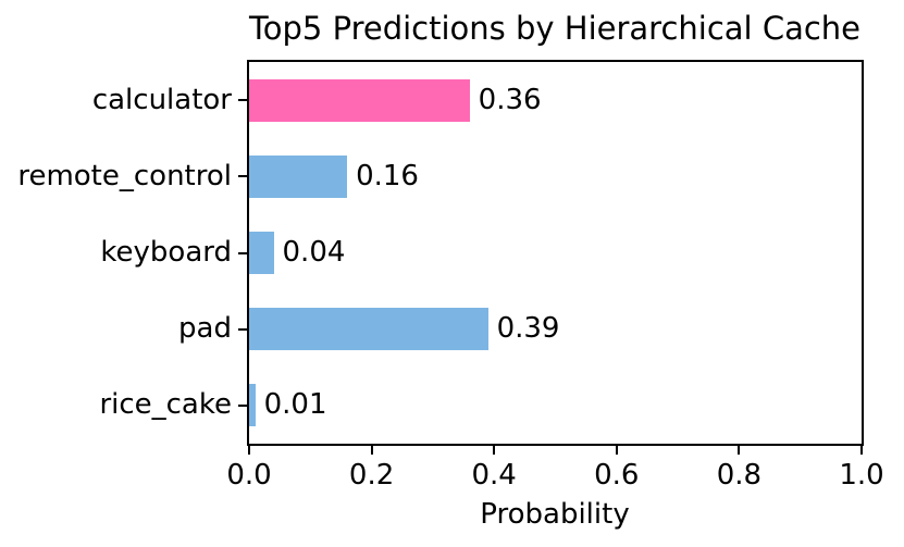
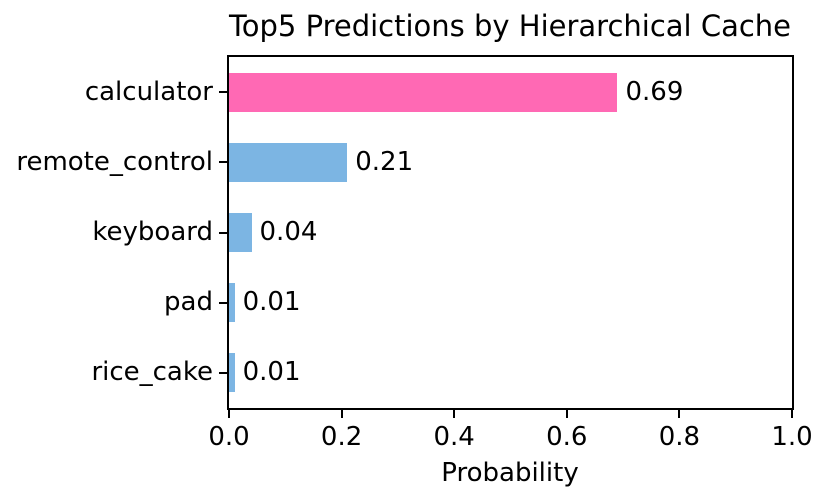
calculator: 0.36 -> 0.69
remote_control: 0.16 -> 0.21
pad: 0.39 -> 0.01
